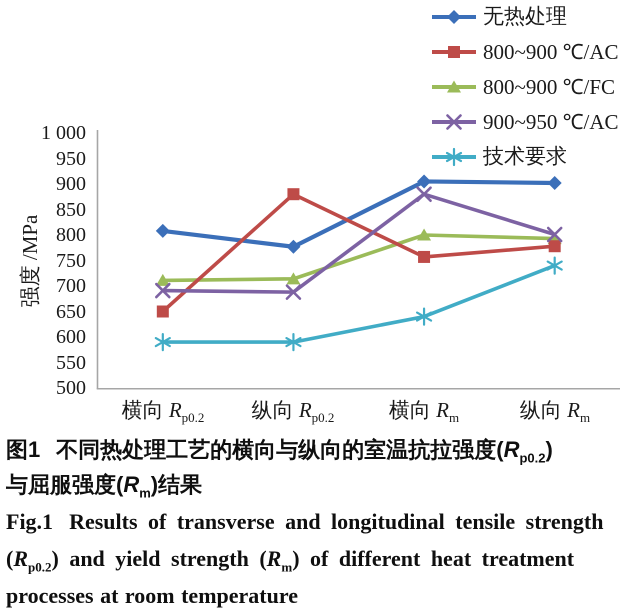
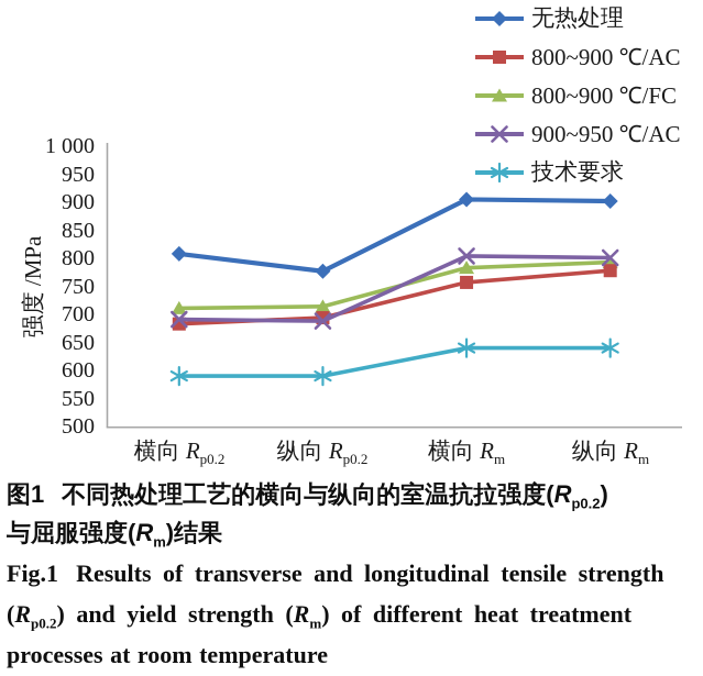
800~900 ℃/AC/横向 Rp0.2: 650 -> 680
800~900 ℃/AC/纵向 Rp0.2: 880 -> 690
800~900 ℃/FC/横向 Rm: 800 -> 780
900~950 ℃/AC/横向 Rm: 880 -> 800
技术要求/纵向 Rm: 740 -> 640
